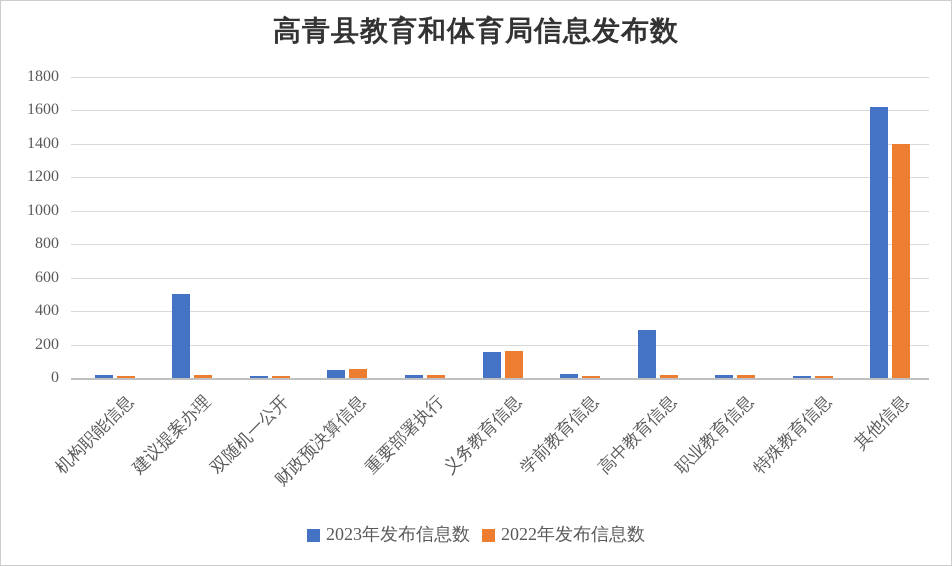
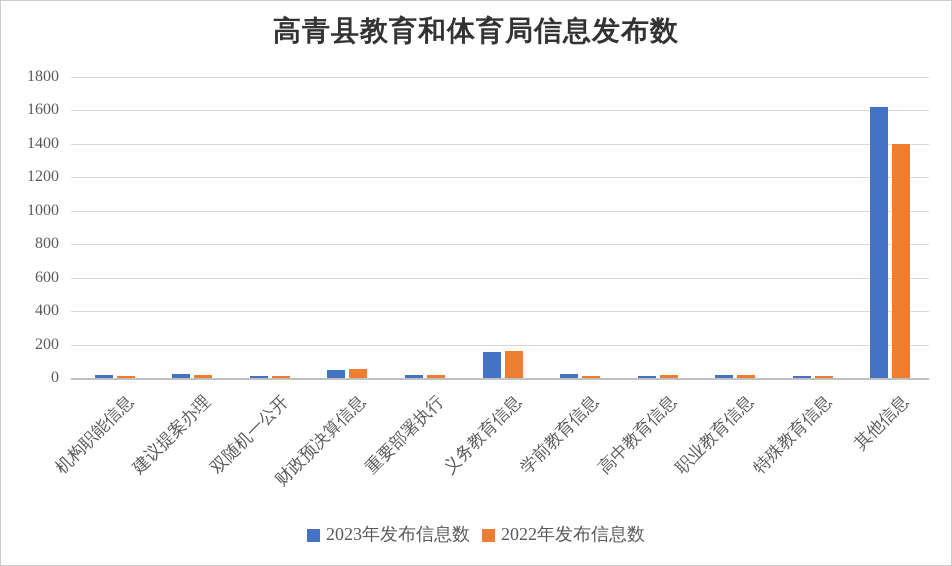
2023年发布信息数/建议提案办理: 500 -> 20
2023年发布信息数/高中教育信息: 290 -> 10
